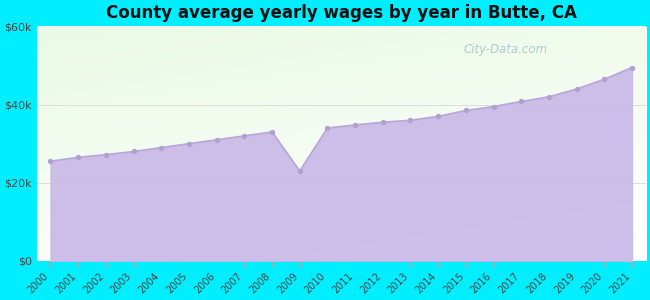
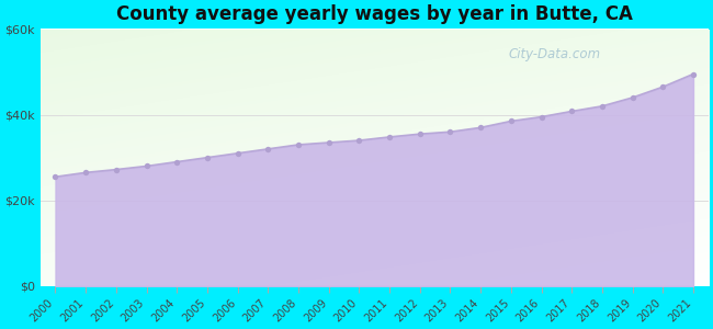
2009: $23.0k -> $33.5k
